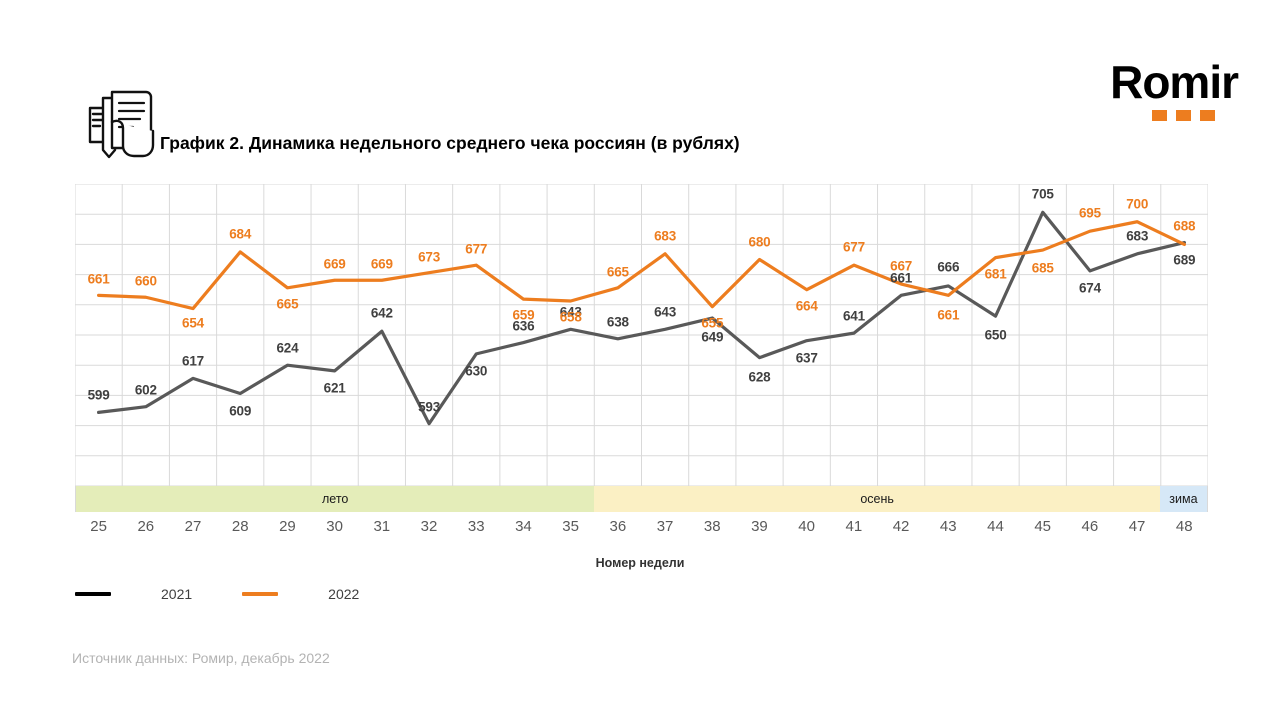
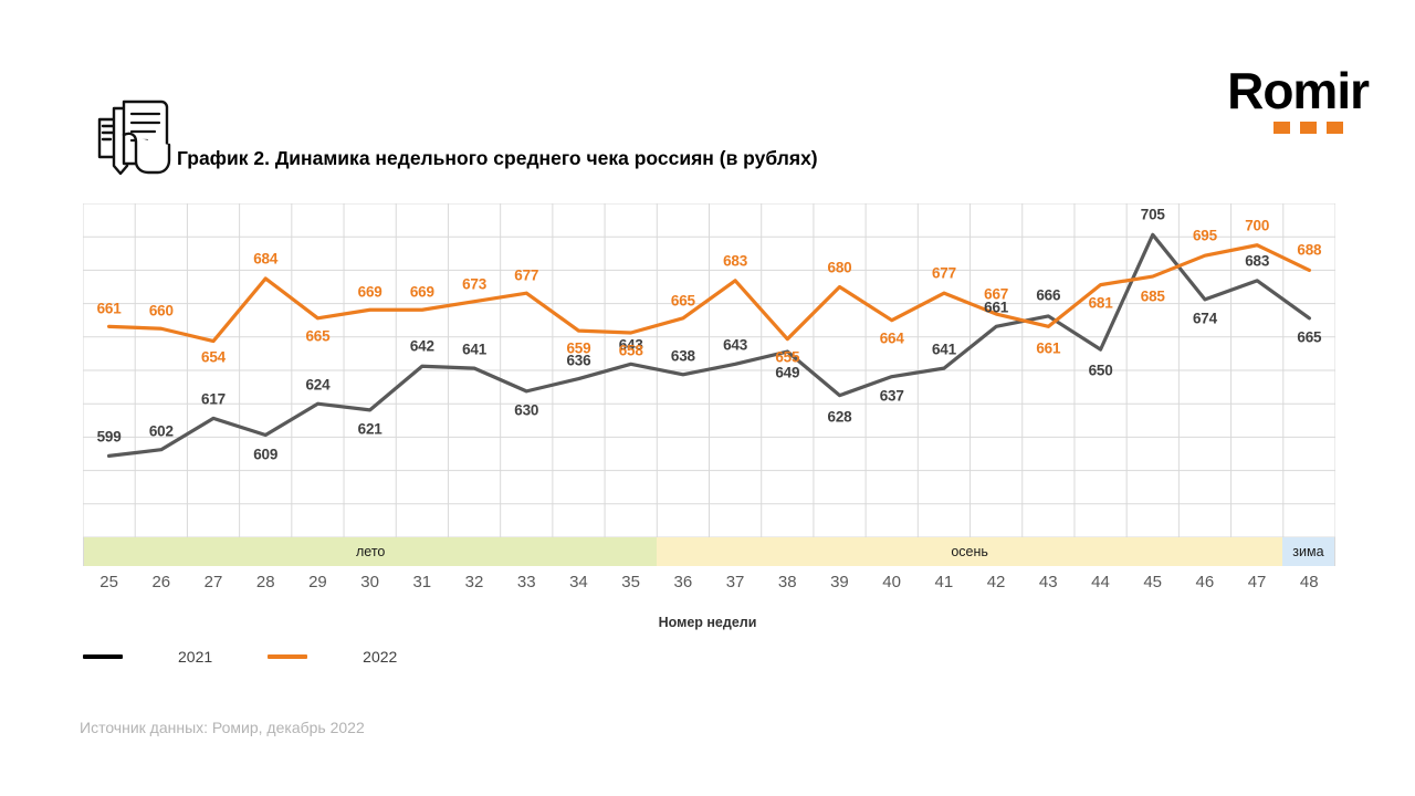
2021/32: 593 -> 641
2021/48: 689 -> 665
